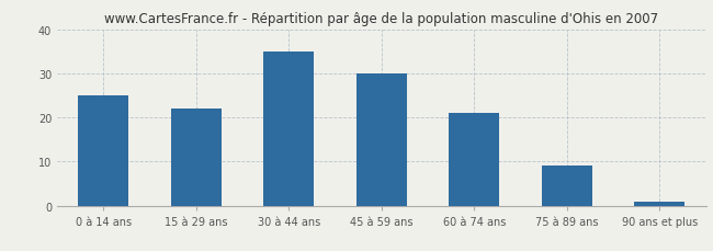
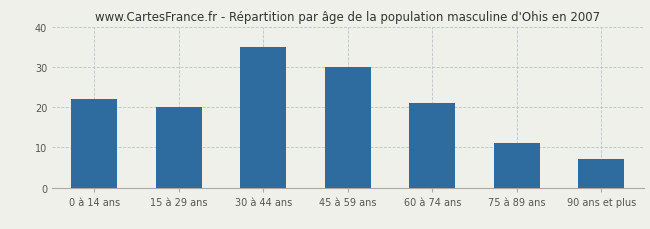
0 à 14 ans: 25 -> 22
15 à 29 ans: 22 -> 20
75 à 89 ans: 9 -> 11
90 ans et plus: 1 -> 7
